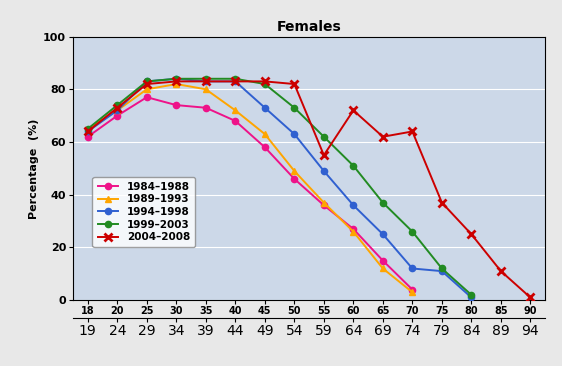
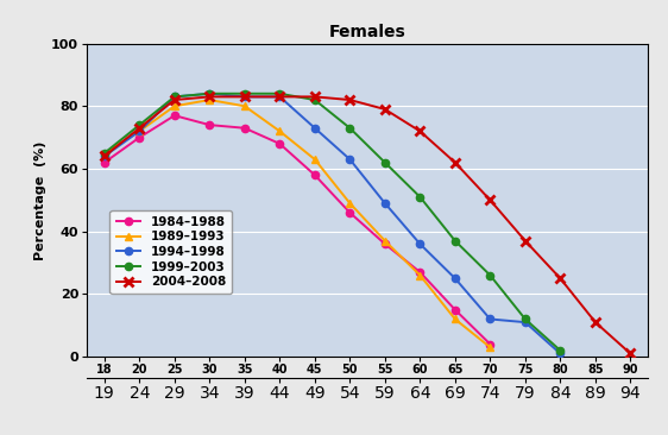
2004–2008/55: 55 -> 79
2004–2008/70: 64 -> 50
